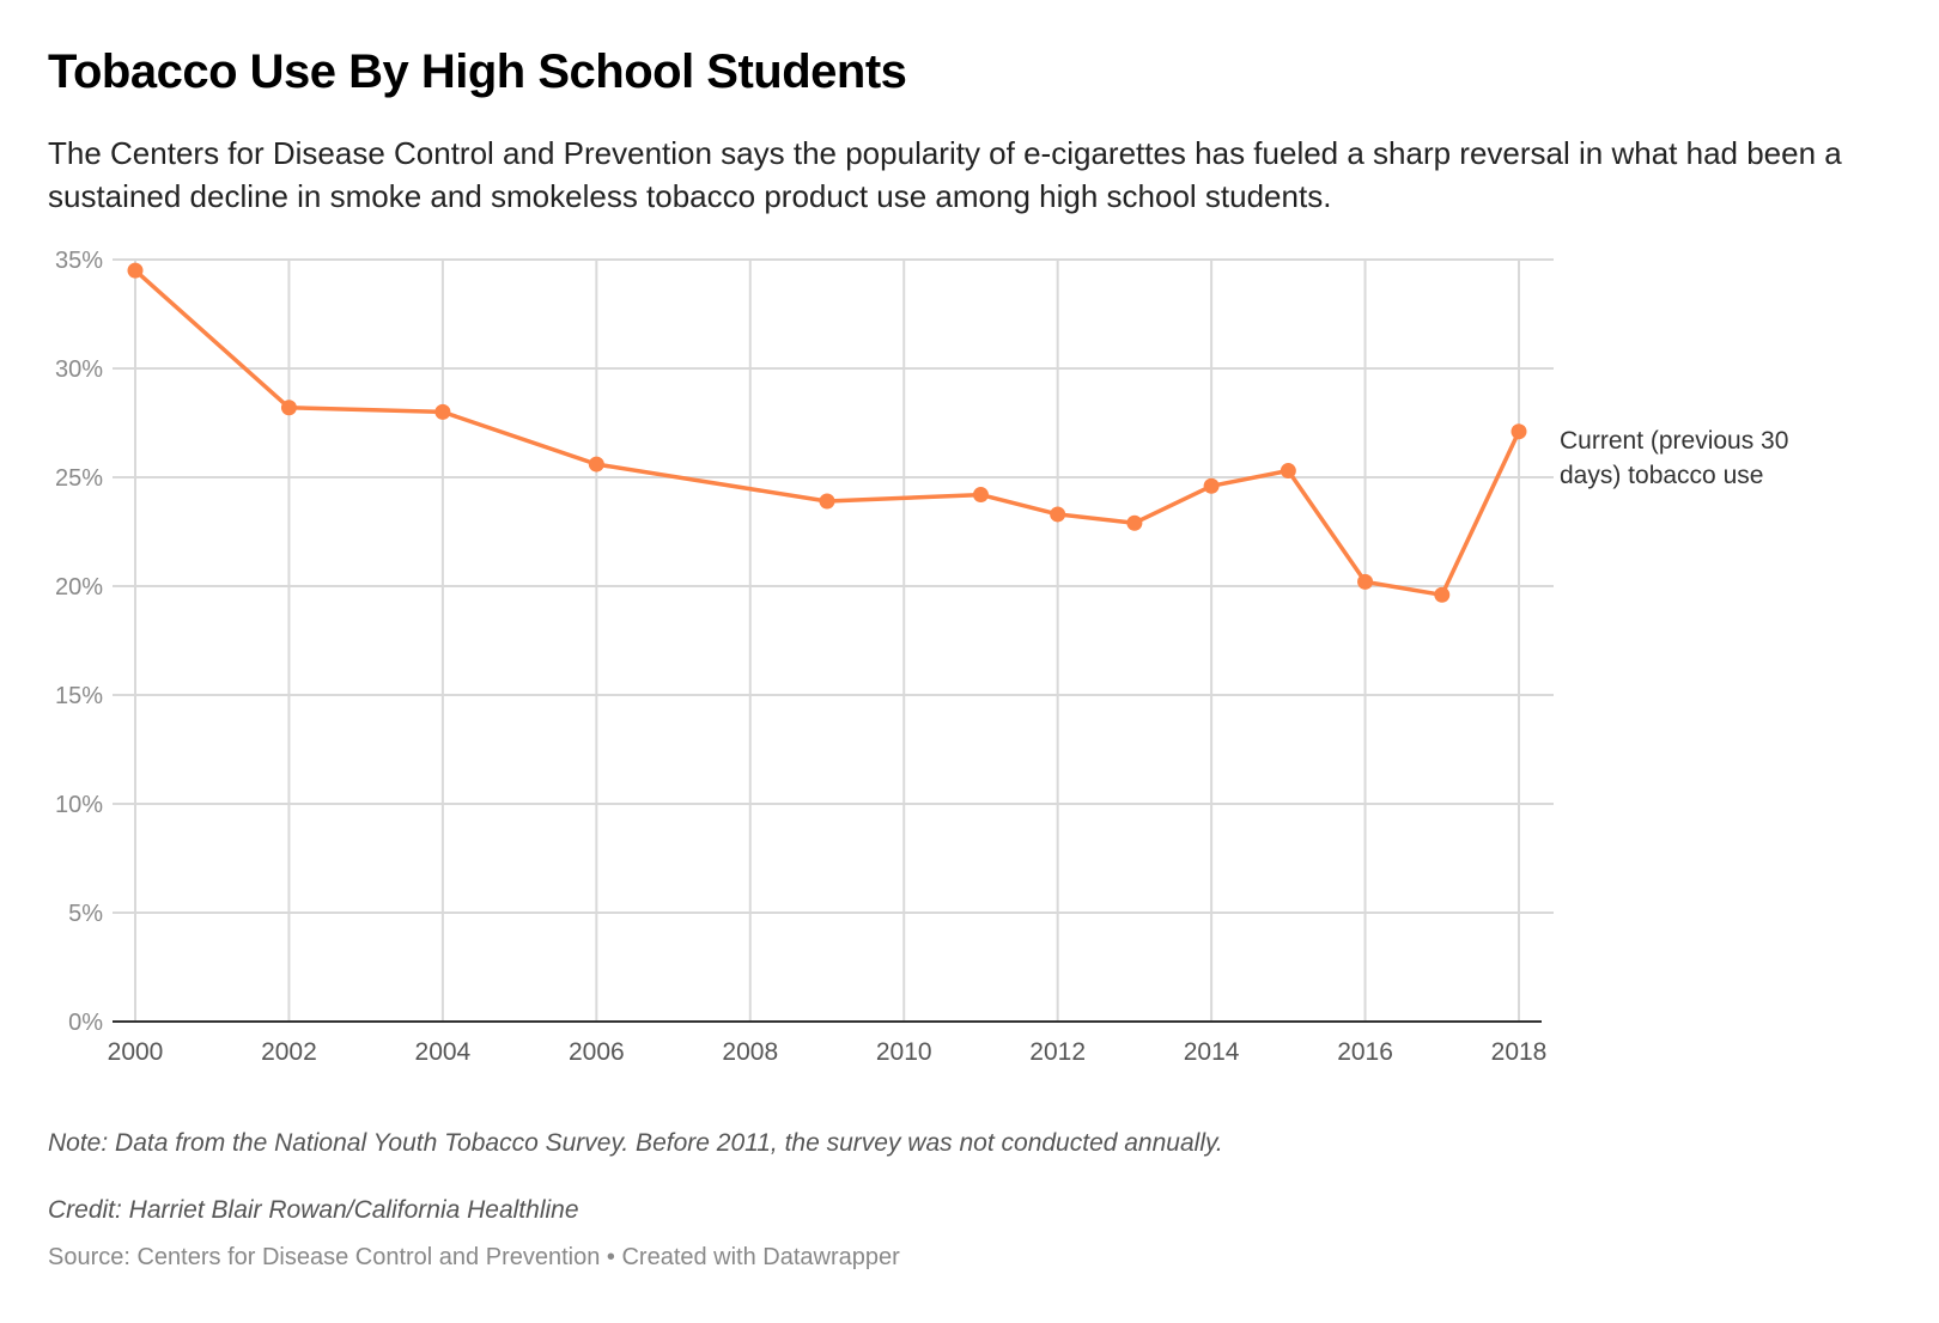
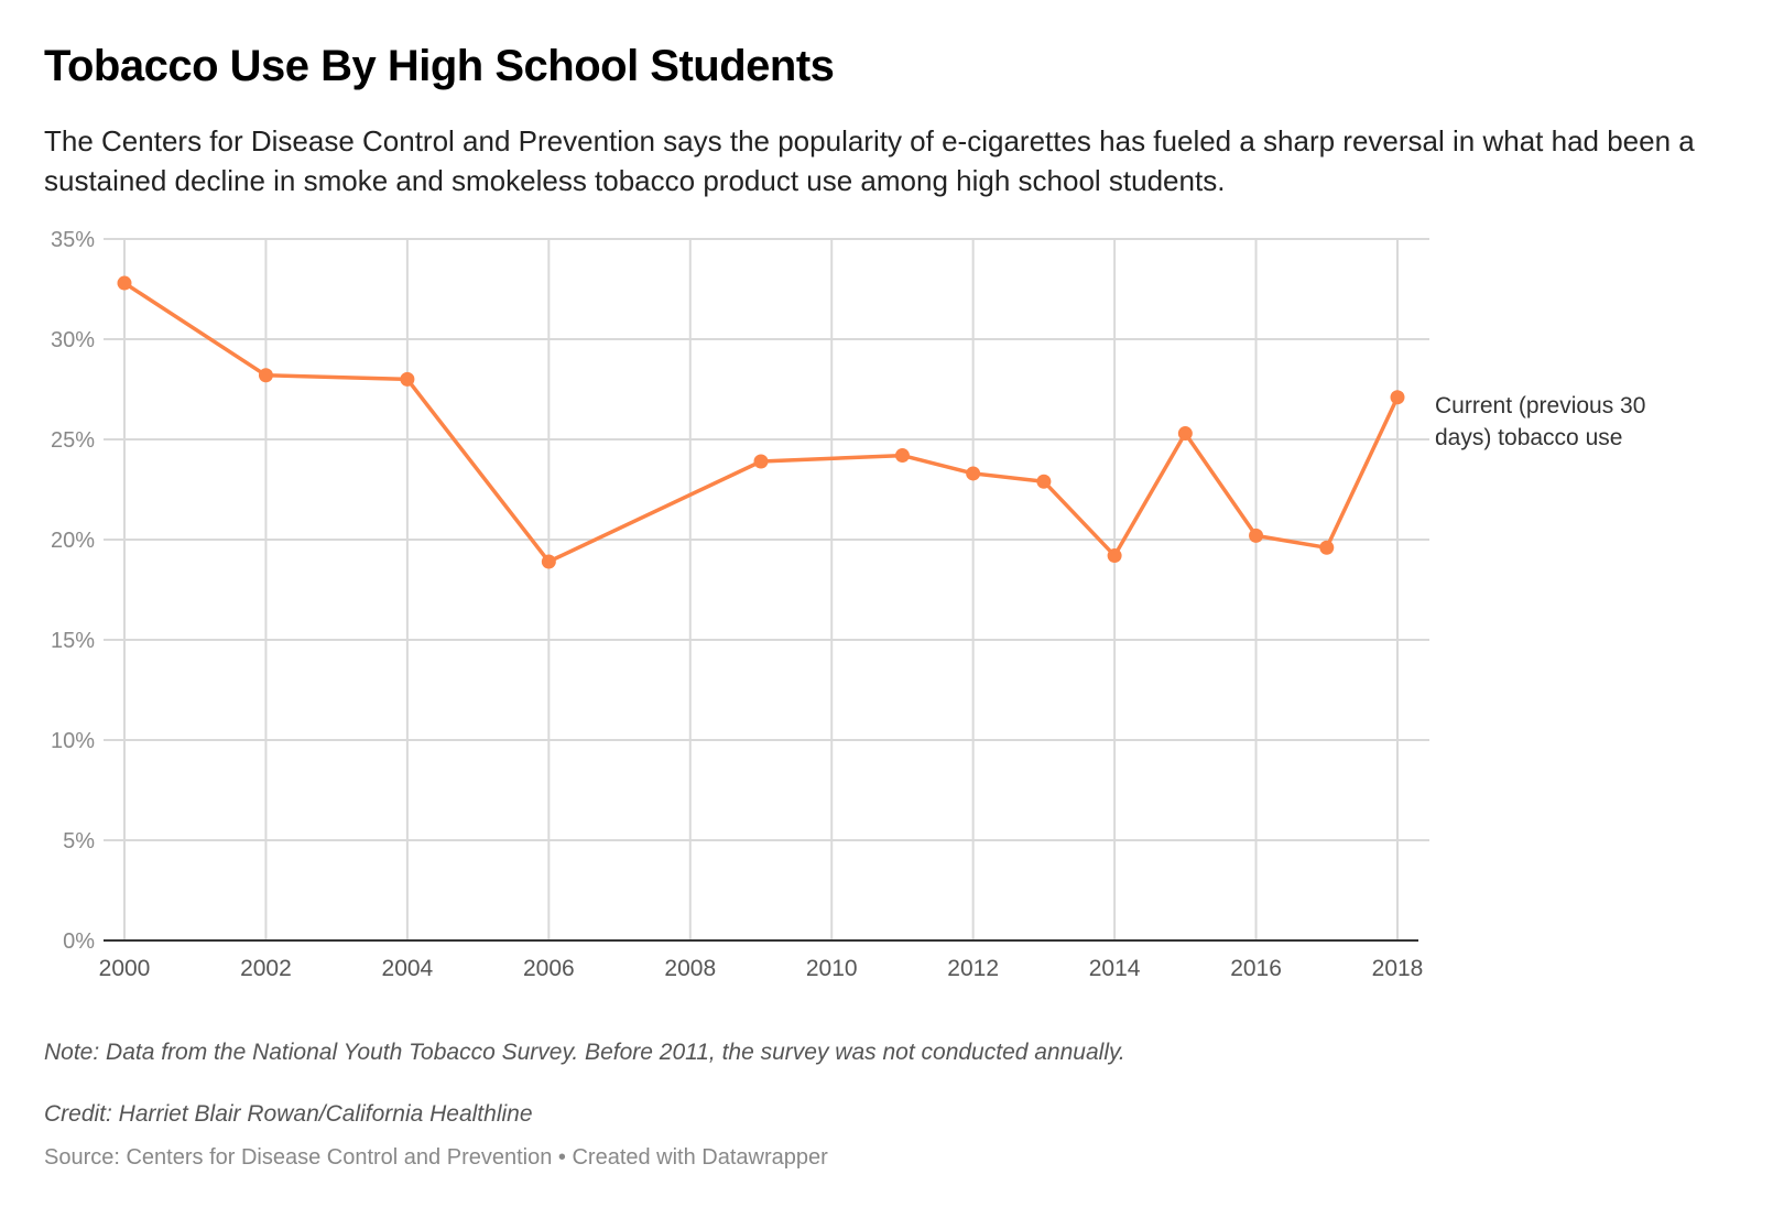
2000: 34.5% -> 32.8%
2006: 25.6% -> 18.9%
2014: 24.6% -> 19.2%
